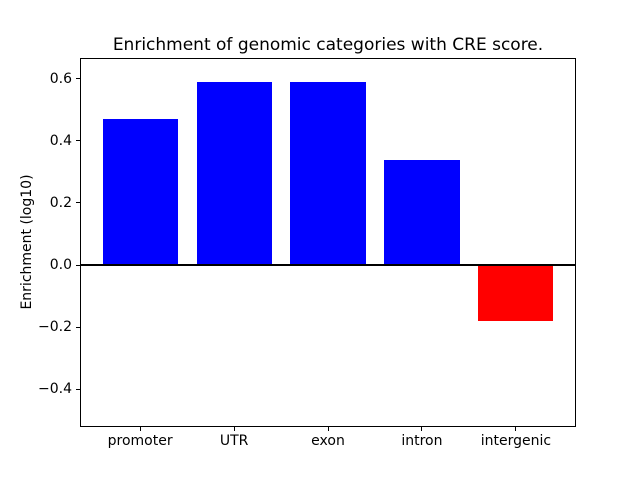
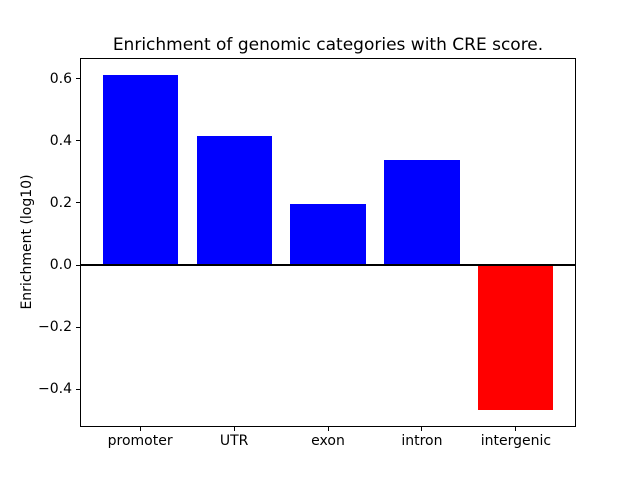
promoter: 0.47 -> 0.61
UTR: 0.59 -> 0.42
exon: 0.59 -> 0.20
intergenic: -0.18 -> -0.47
